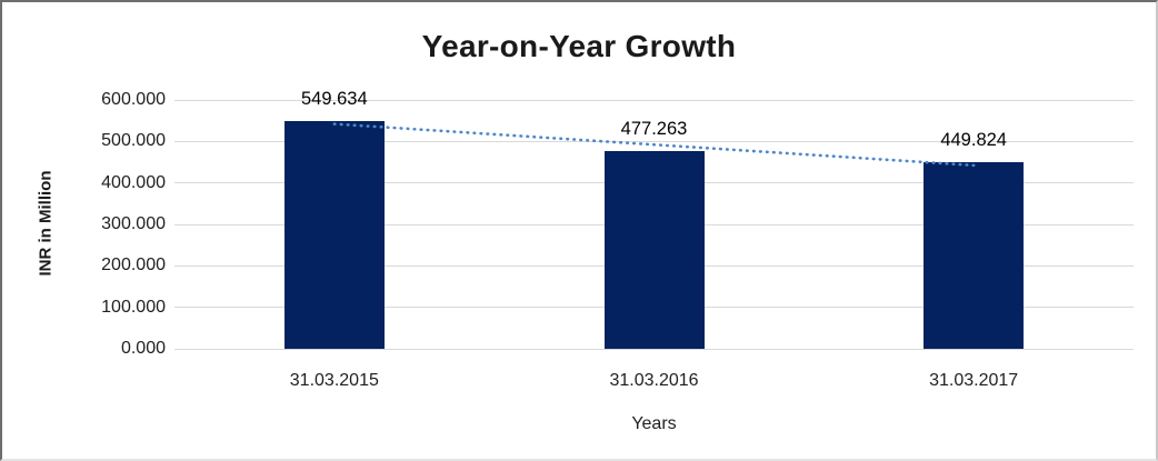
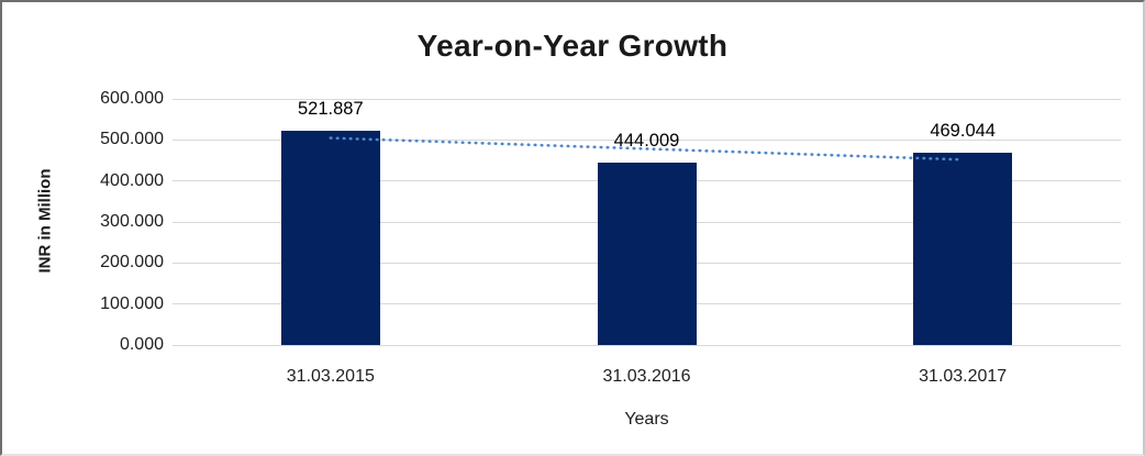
31.03.2015: 549.634 -> 521.887
31.03.2016: 477.263 -> 444.009
31.03.2017: 449.824 -> 469.044
